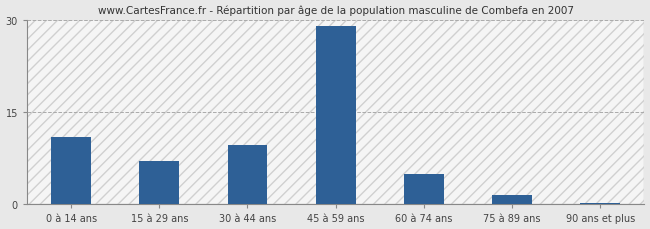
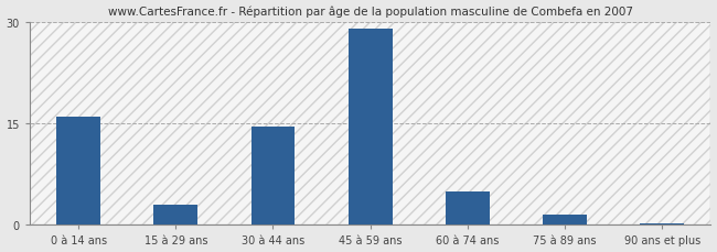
0 à 14 ans: 11.0 -> 16.0
15 à 29 ans: 7.0 -> 3.0
30 à 44 ans: 9.6 -> 14.5
